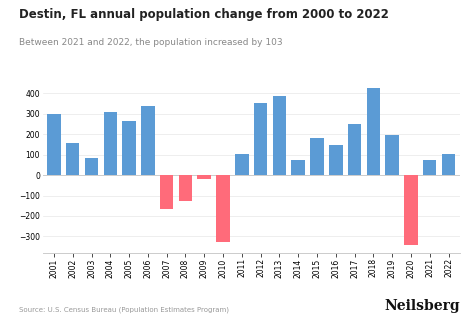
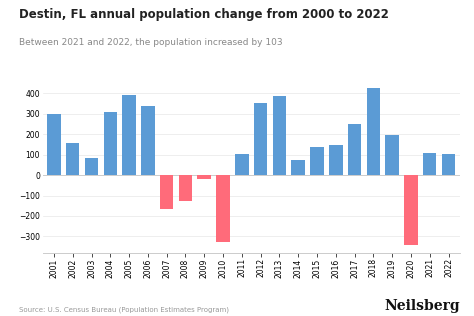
2005: 265 -> 390
2015: 180 -> 135
2021: 75 -> 110
